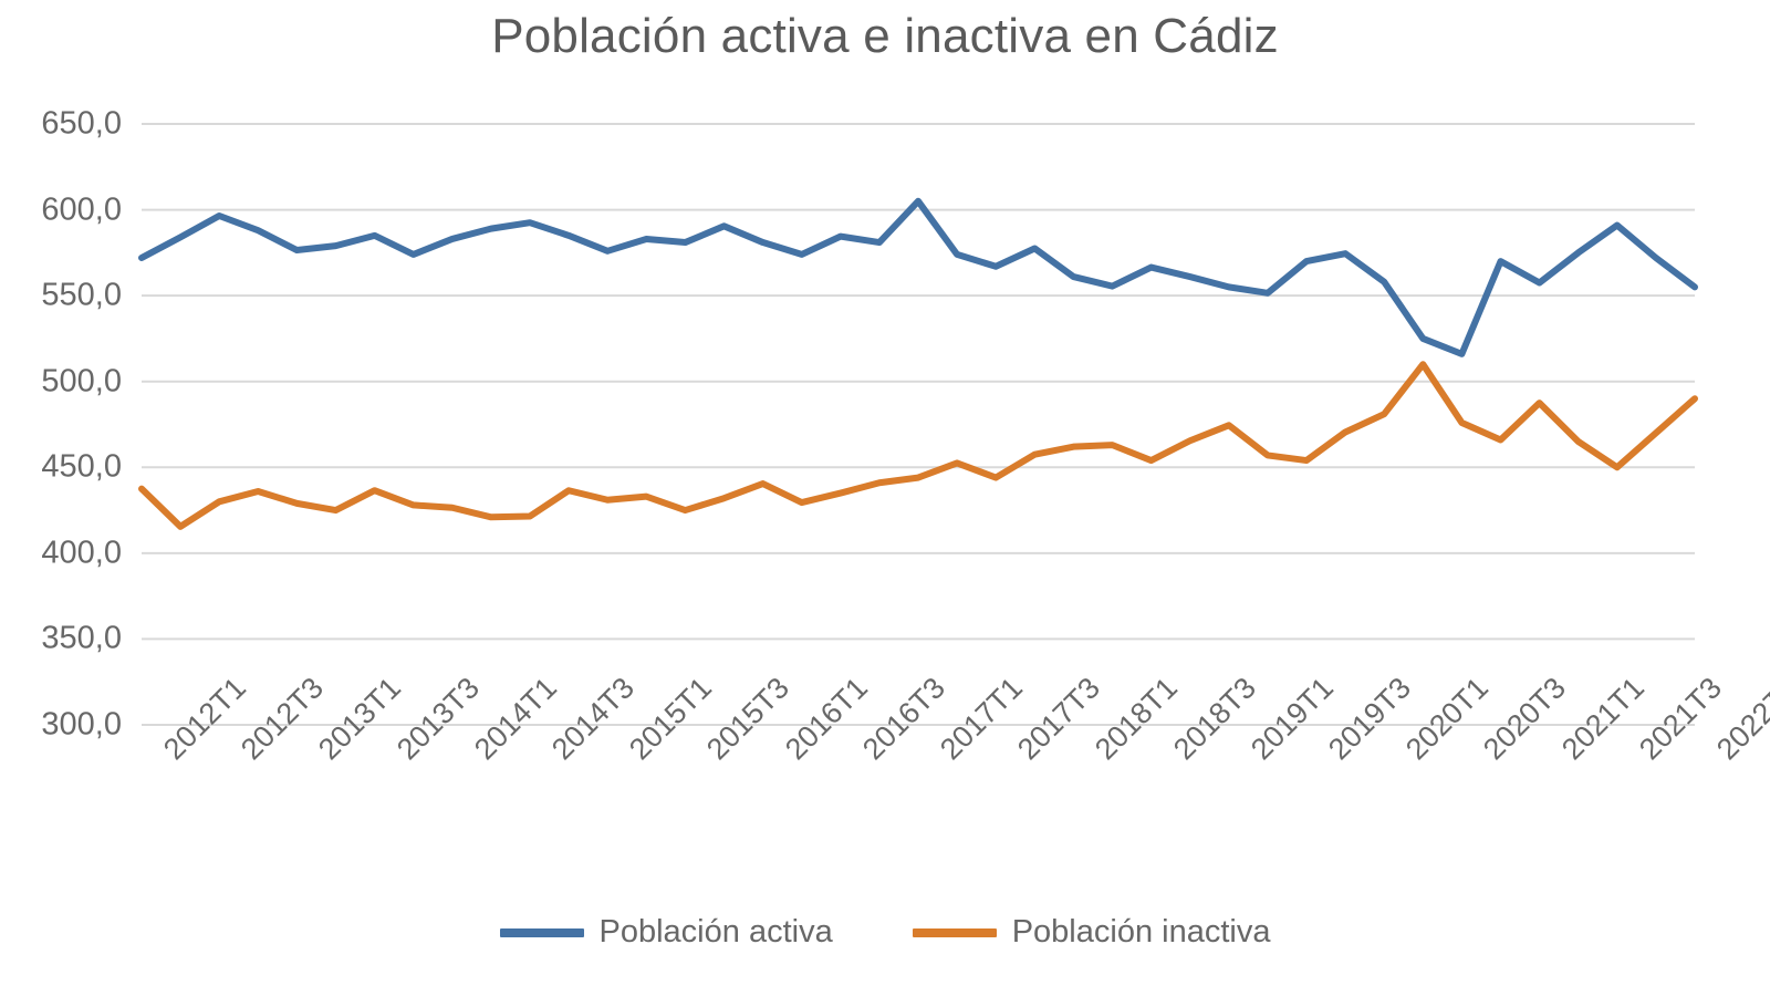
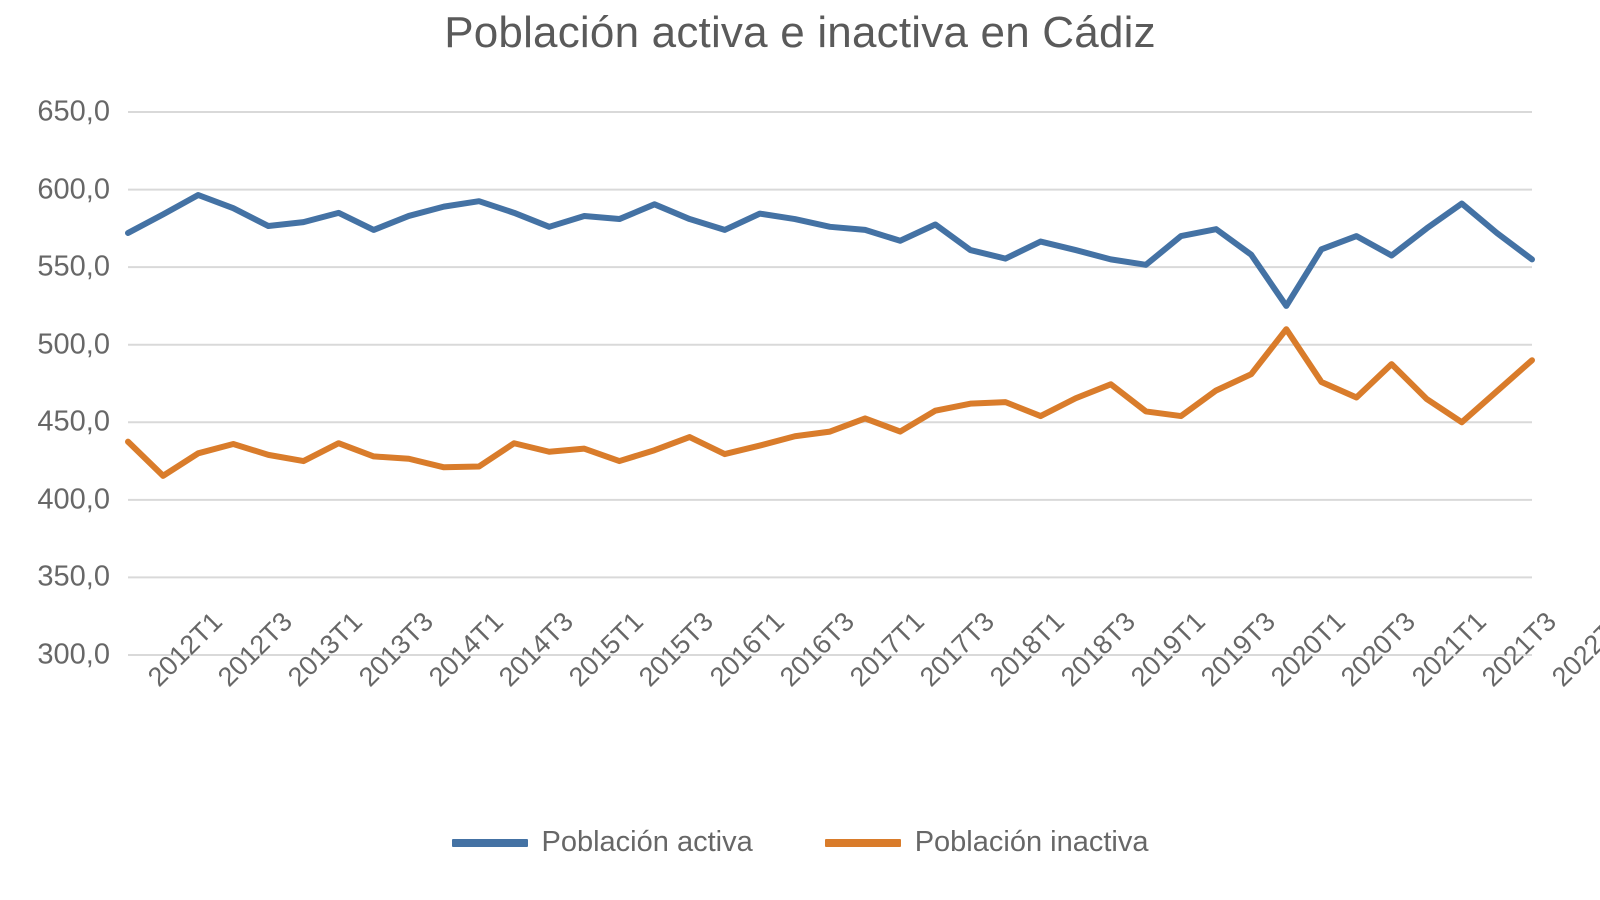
Población activa/2017T1: 605 -> 576
Población activa/2020T3: 516 -> 562
